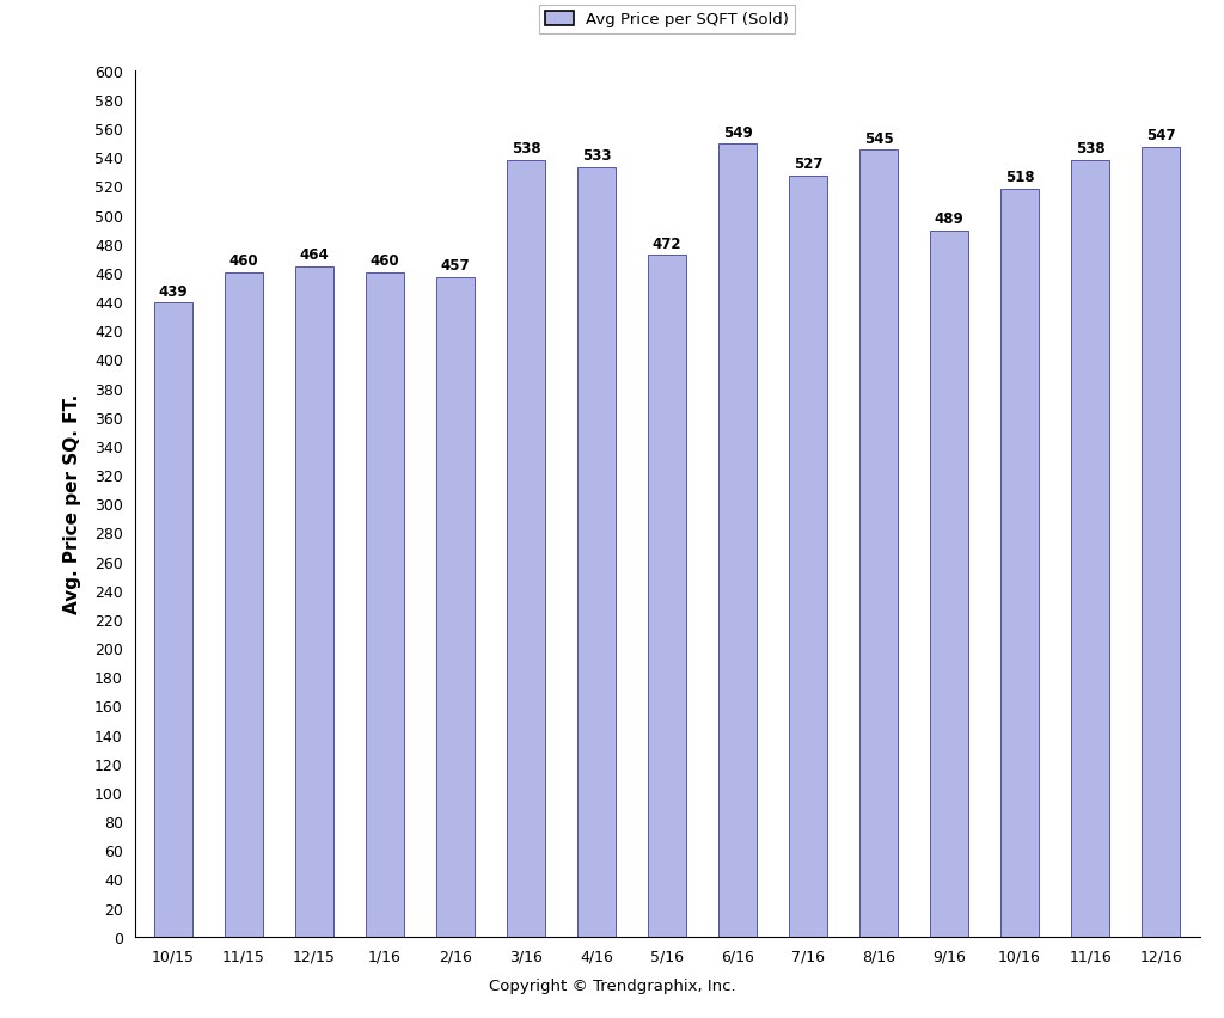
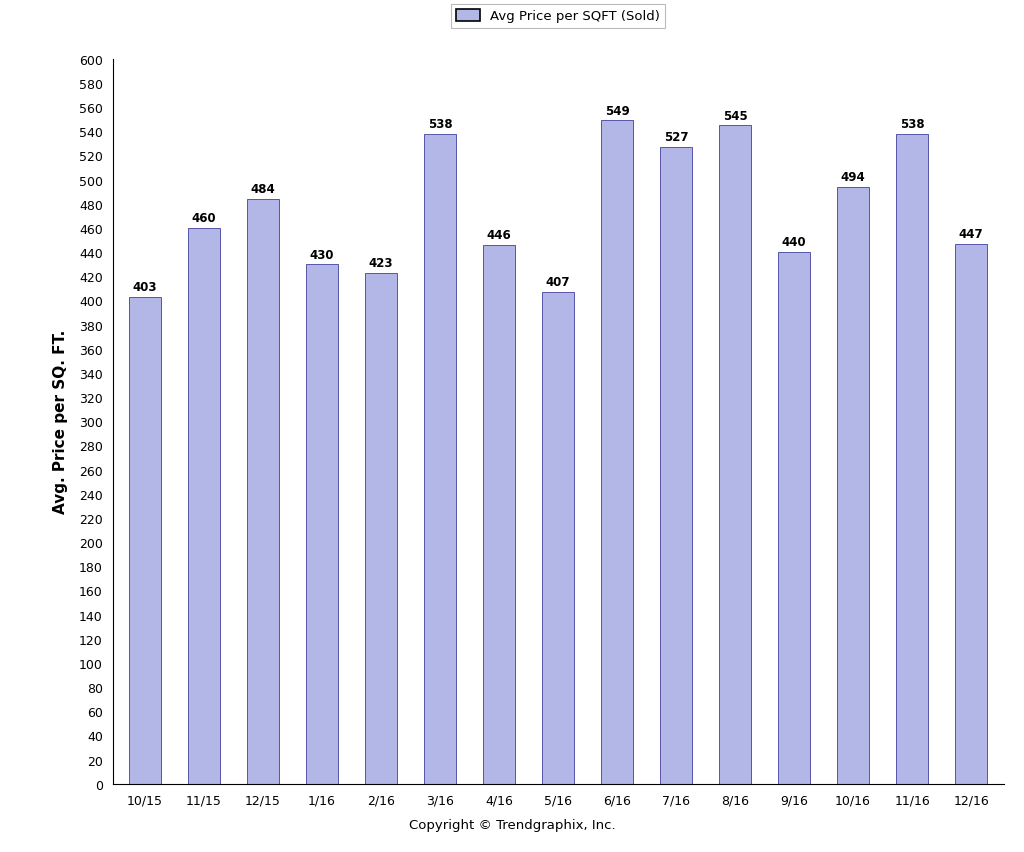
10/15: 439 -> 403
12/15: 464 -> 484
1/16: 460 -> 430
2/16: 457 -> 423
4/16: 533 -> 446
5/16: 472 -> 407
9/16: 489 -> 440
10/16: 518 -> 494
12/16: 547 -> 447
